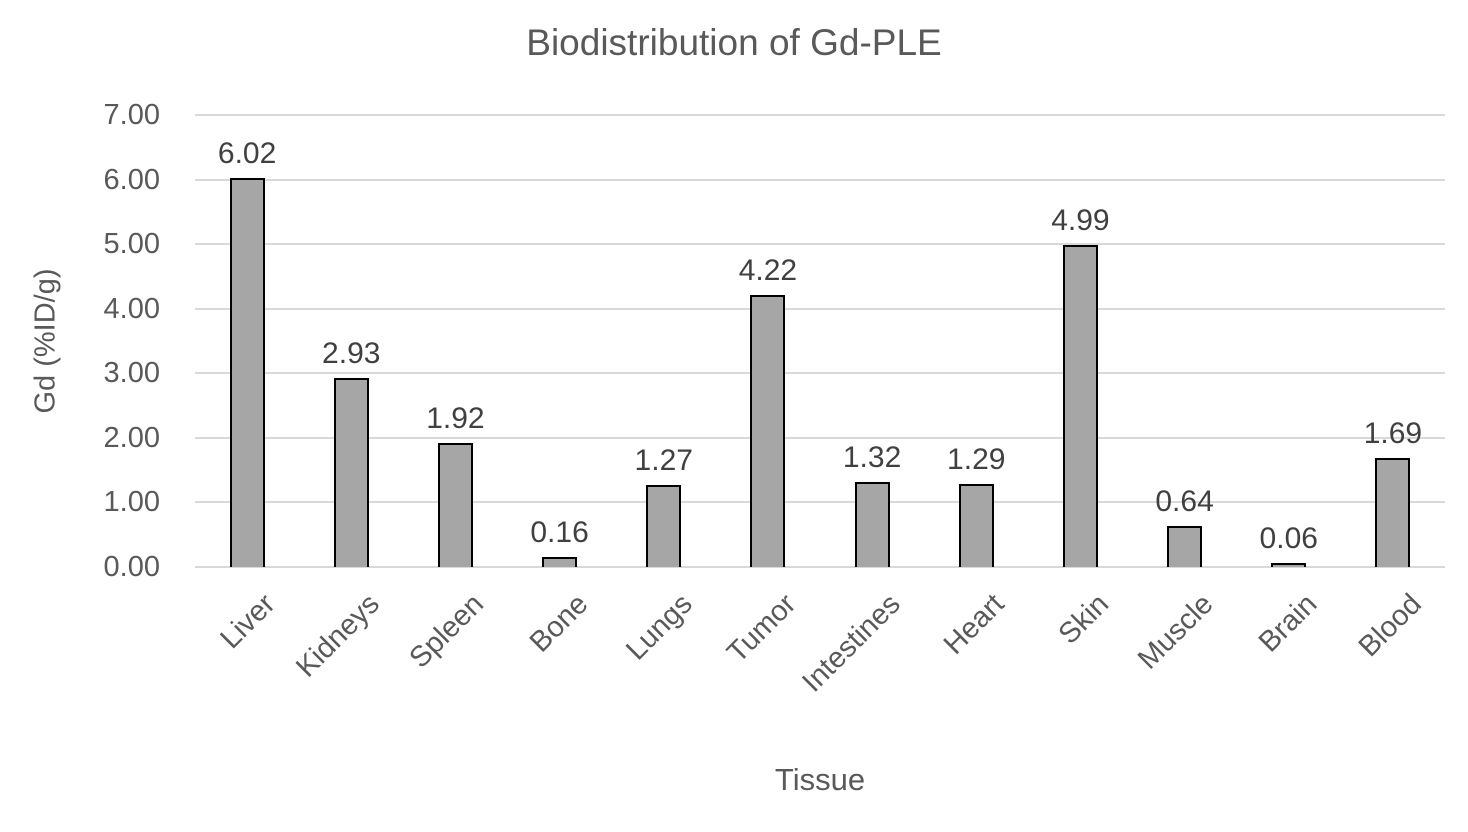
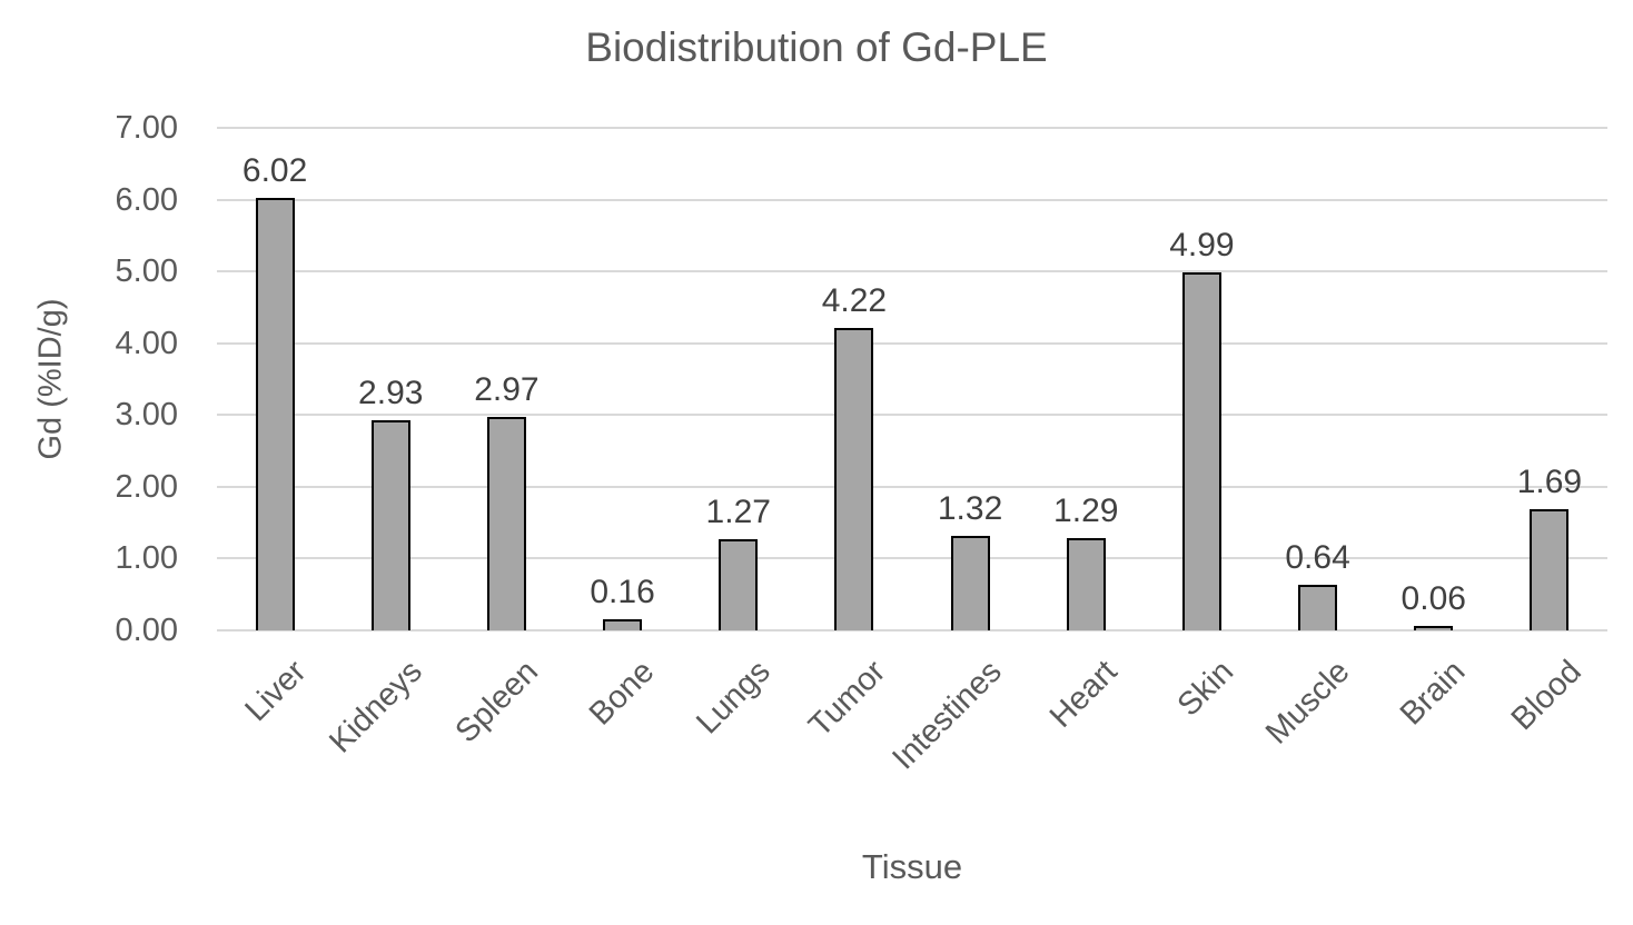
Spleen: 1.92 -> 2.97
